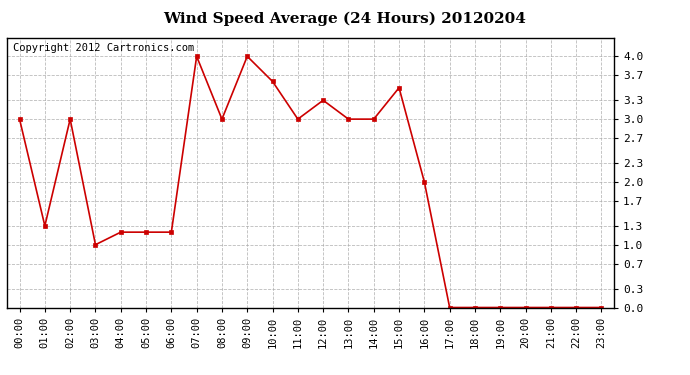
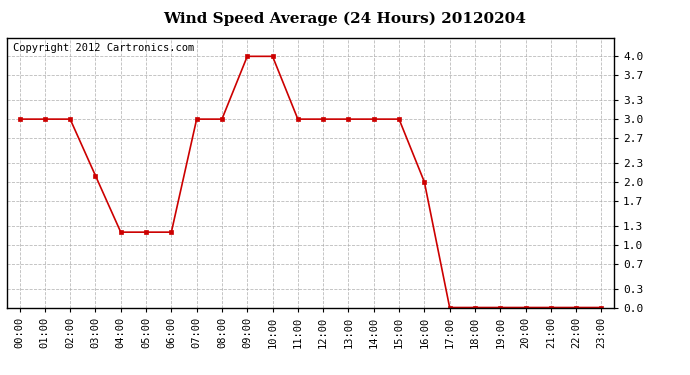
01:00: 1.3 -> 3.0
03:00: 1.0 -> 2.1
07:00: 4.0 -> 3.0
10:00: 3.6 -> 4.0
12:00: 3.3 -> 3.0
15:00: 3.5 -> 3.0
